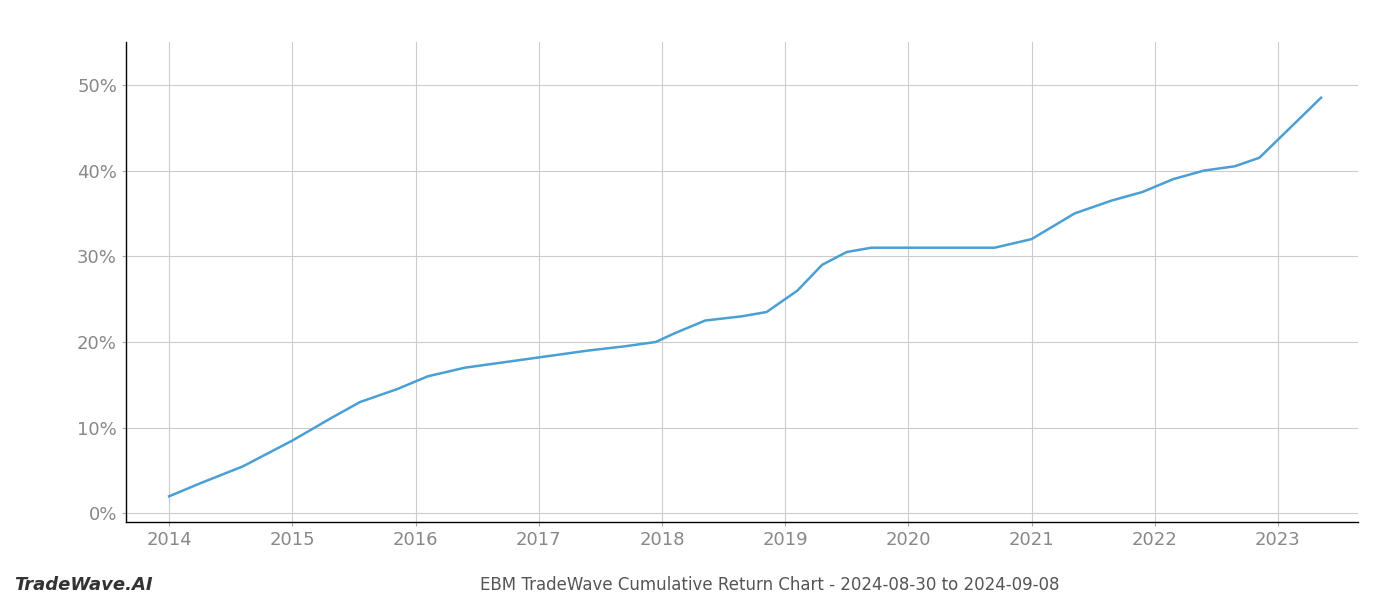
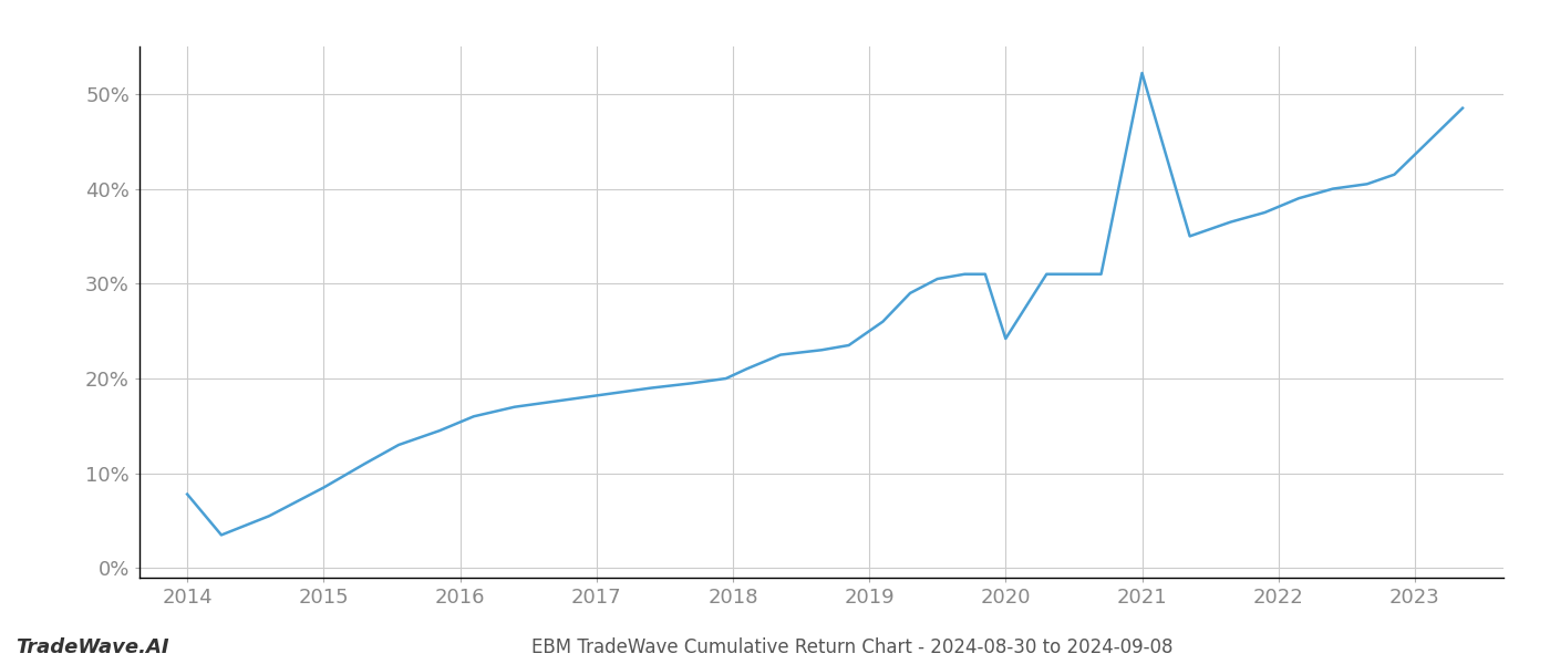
2014: 2.0% -> 7.8%
2020: 31.0% -> 24.2%
2021: 32.0% -> 52.2%
